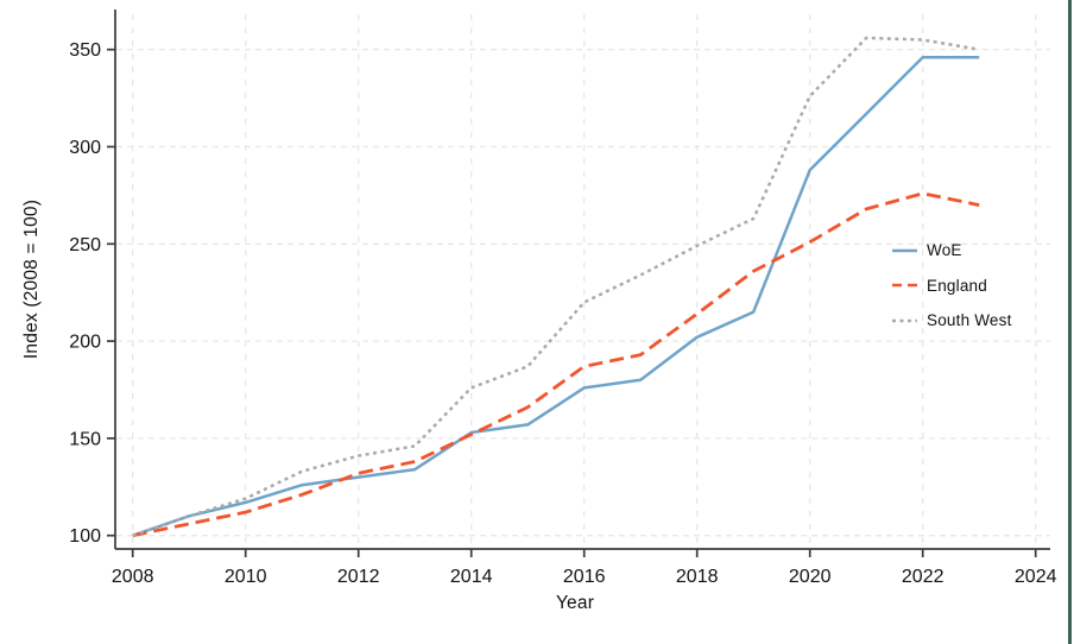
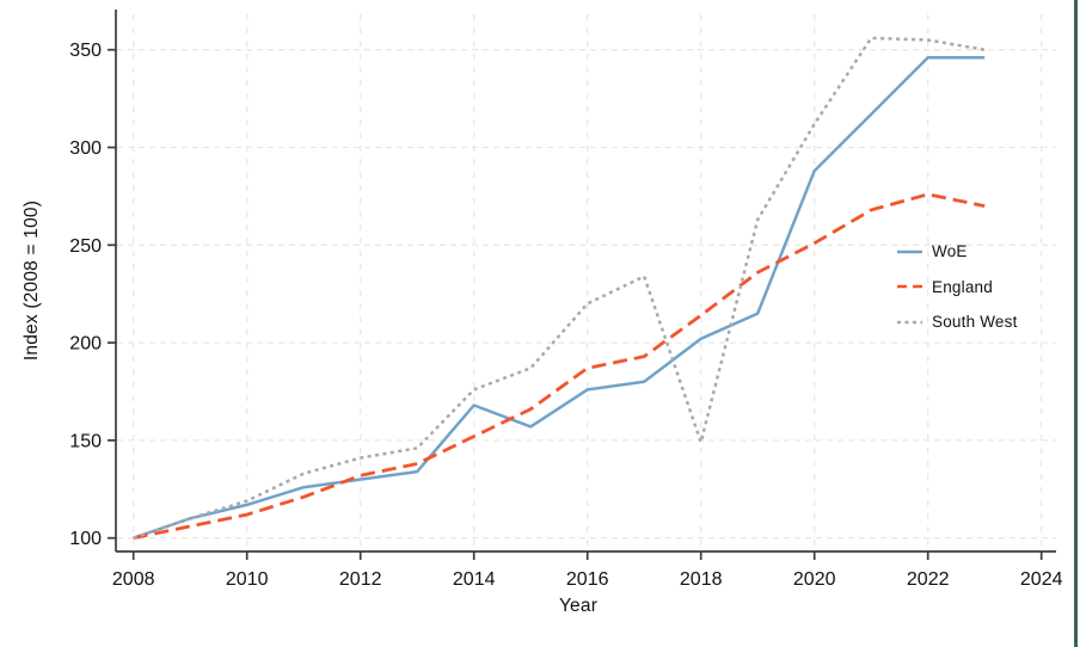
WoE/2014: 153 -> 168
South West/2018: 249 -> 149
South West/2020: 326 -> 312
